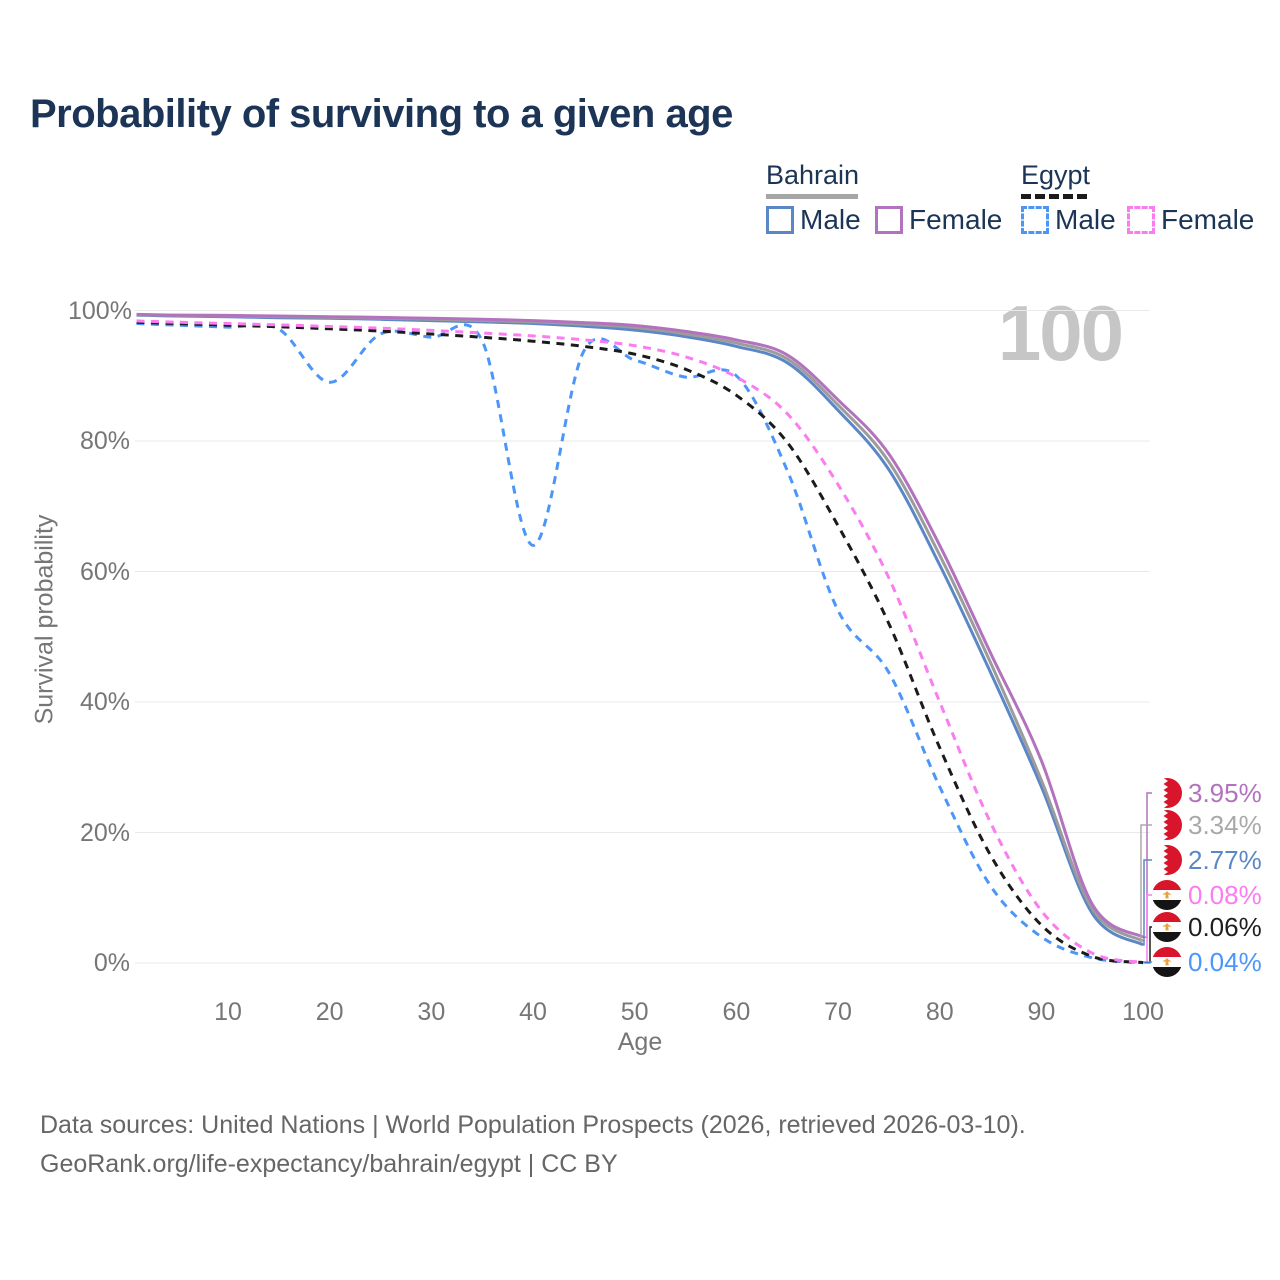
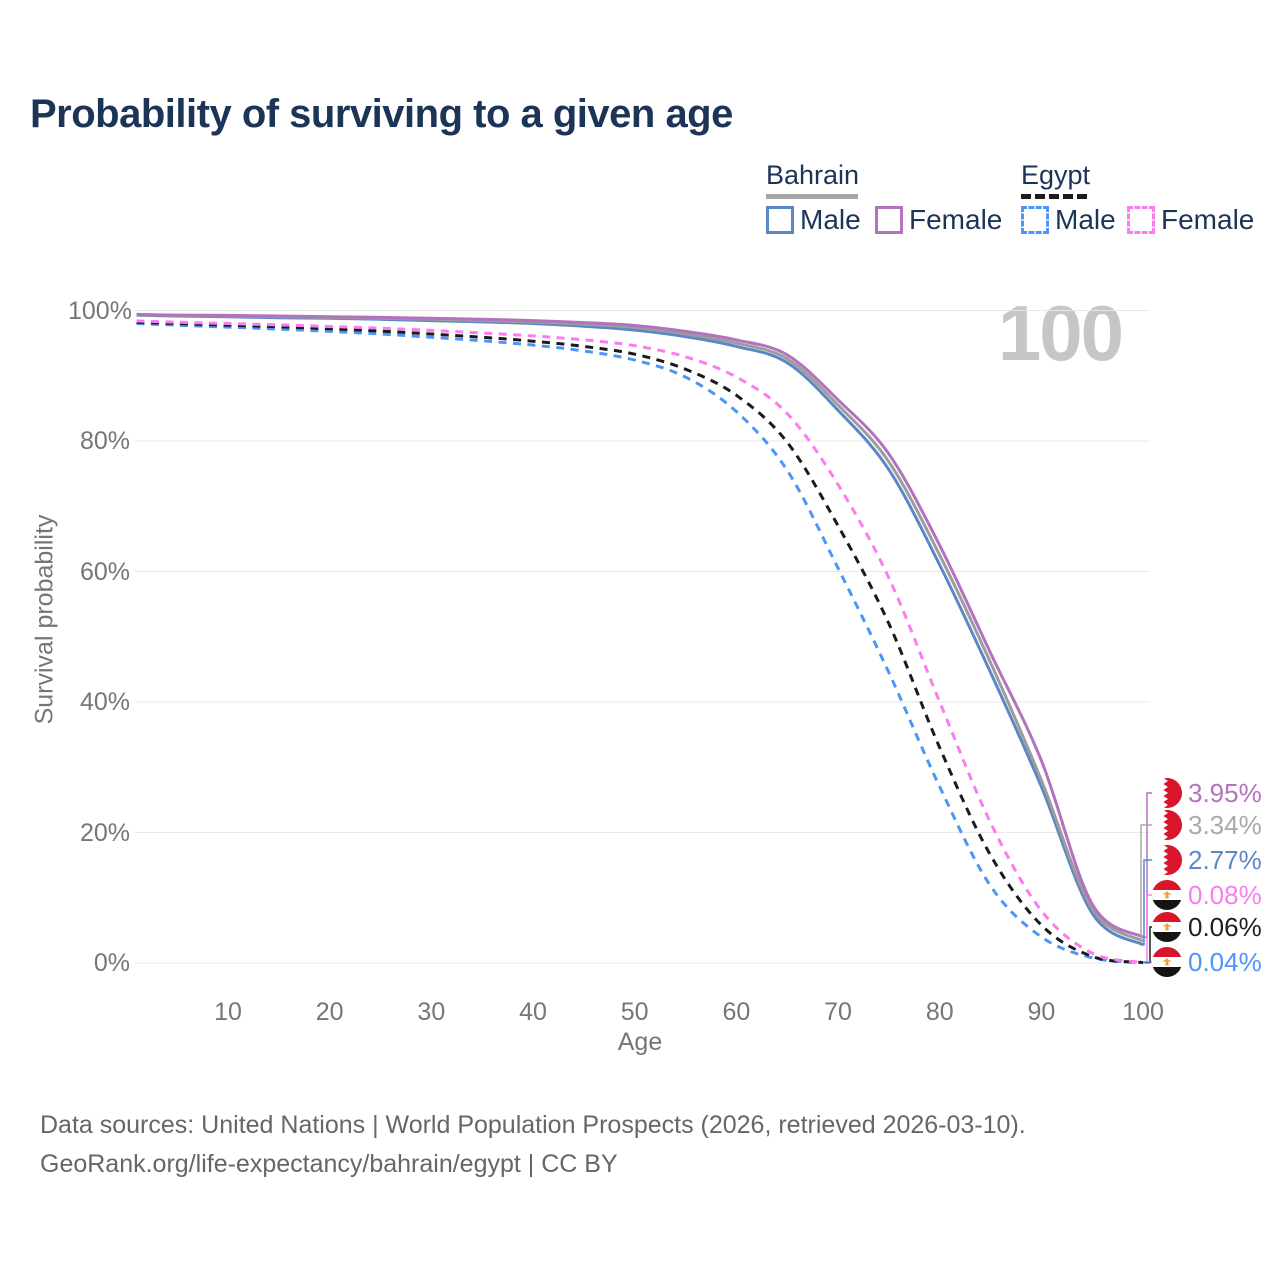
Egypt Male/20: 89% -> 97%
Egypt Male/40: 64% -> 95%
Egypt Male/60: 90% -> 84%
Egypt Male/70: 54% -> 60%
